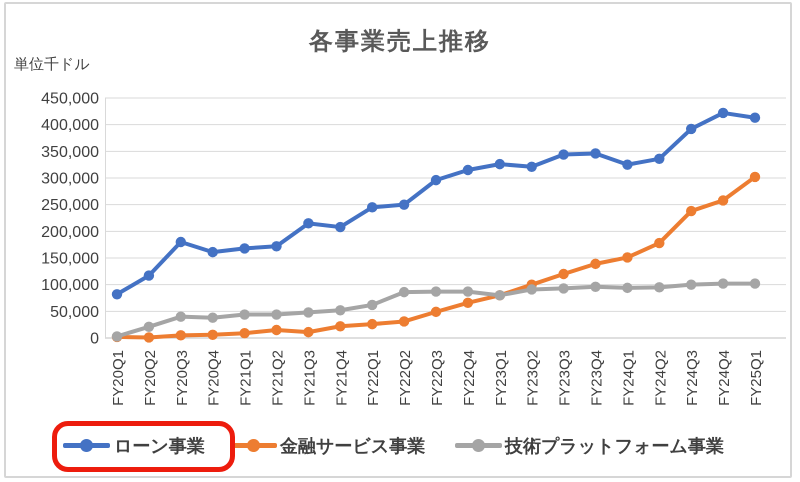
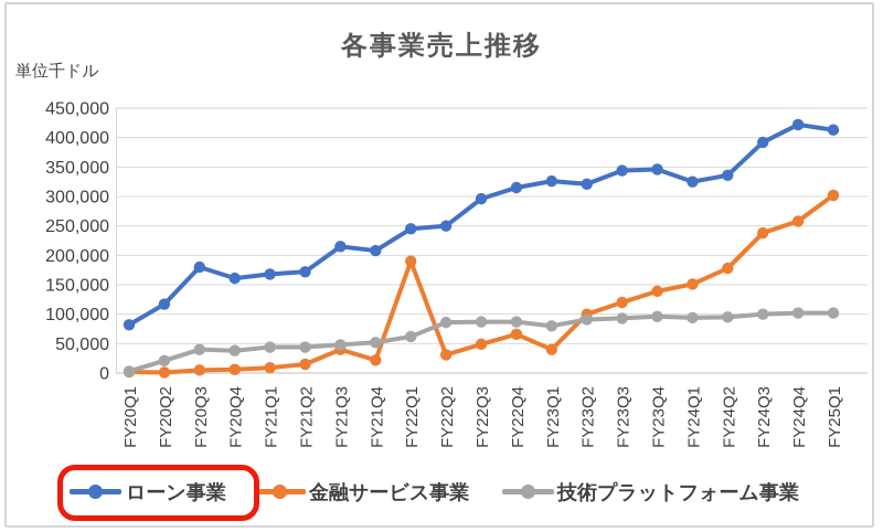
金融サービス事業/FY21Q3: 10000 -> 40000
金融サービス事業/FY22Q1: 30000 -> 190000
金融サービス事業/FY23Q1: 80000 -> 40000
